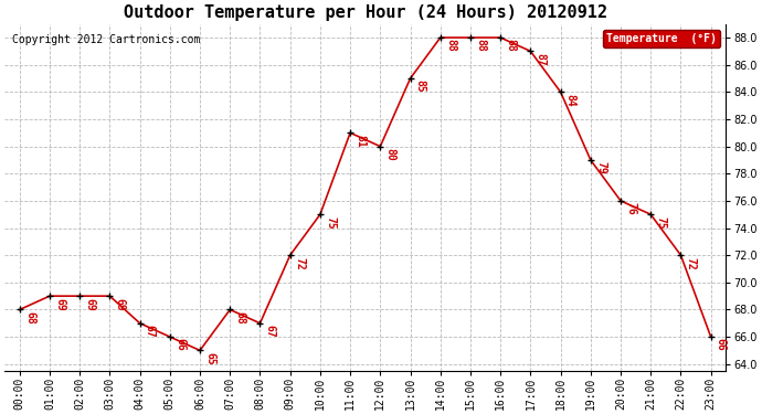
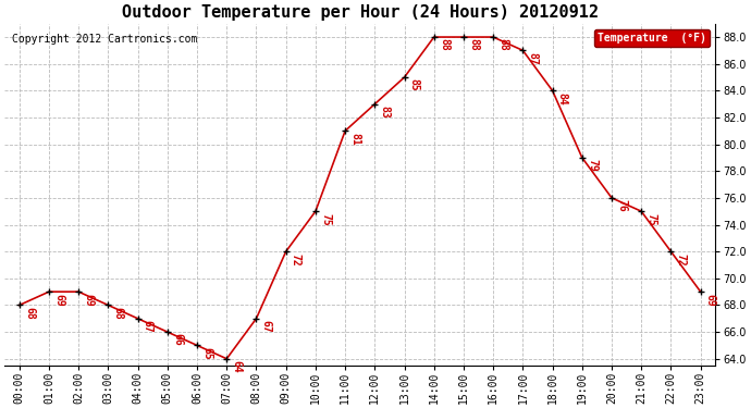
03:00: 69 -> 68
07:00: 68 -> 64
12:00: 80 -> 83
23:00: 66 -> 69
